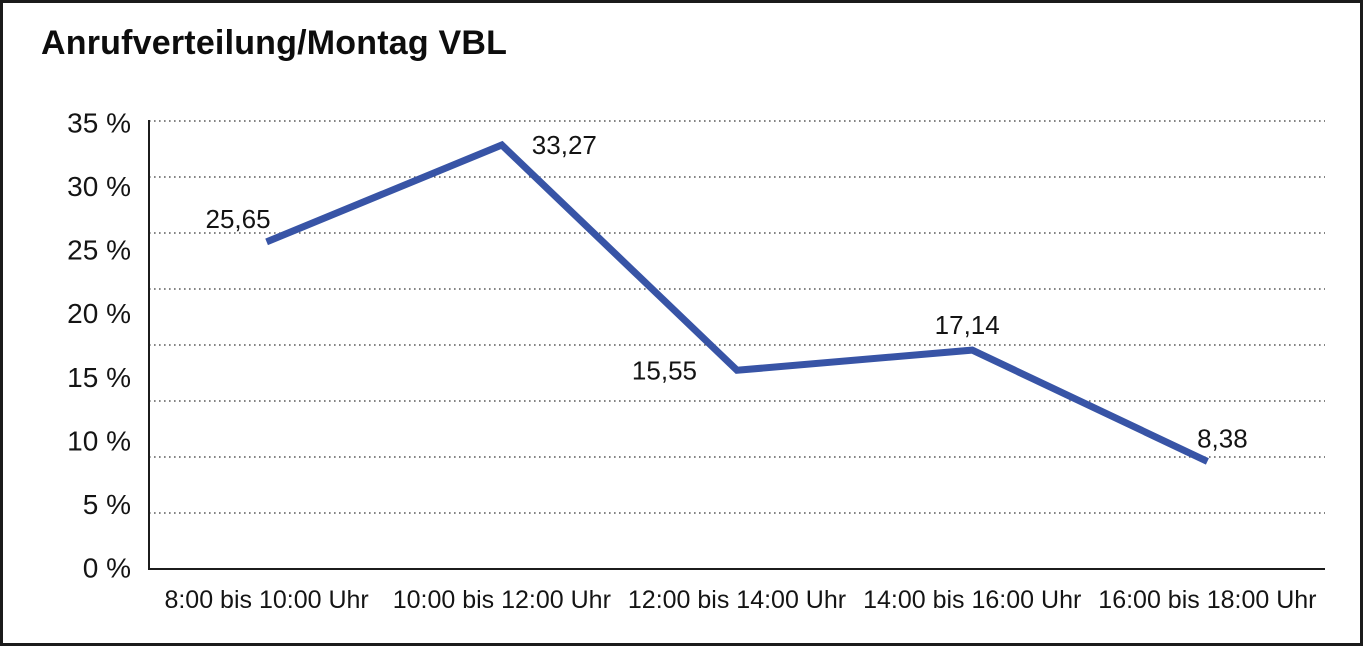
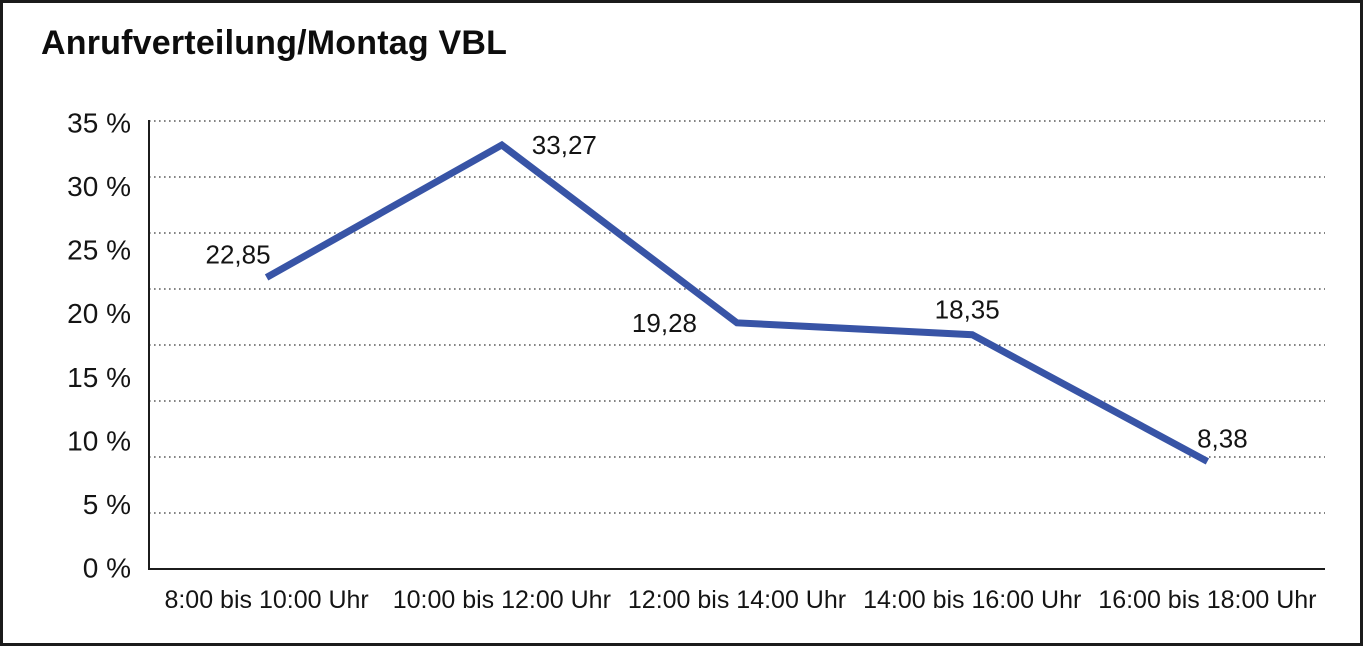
8:00 bis 10:00 Uhr: 25,65 -> 22,85
12:00 bis 14:00 Uhr: 15,55 -> 19,28
14:00 bis 16:00 Uhr: 17,14 -> 18,35
